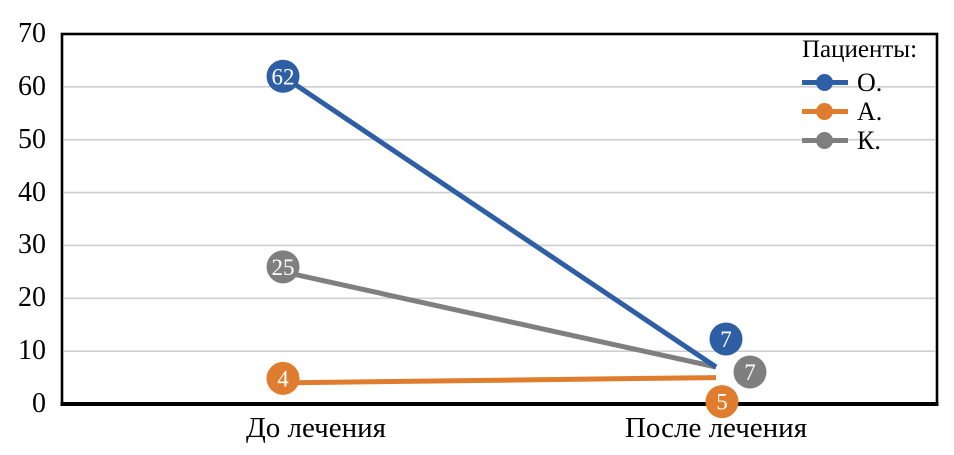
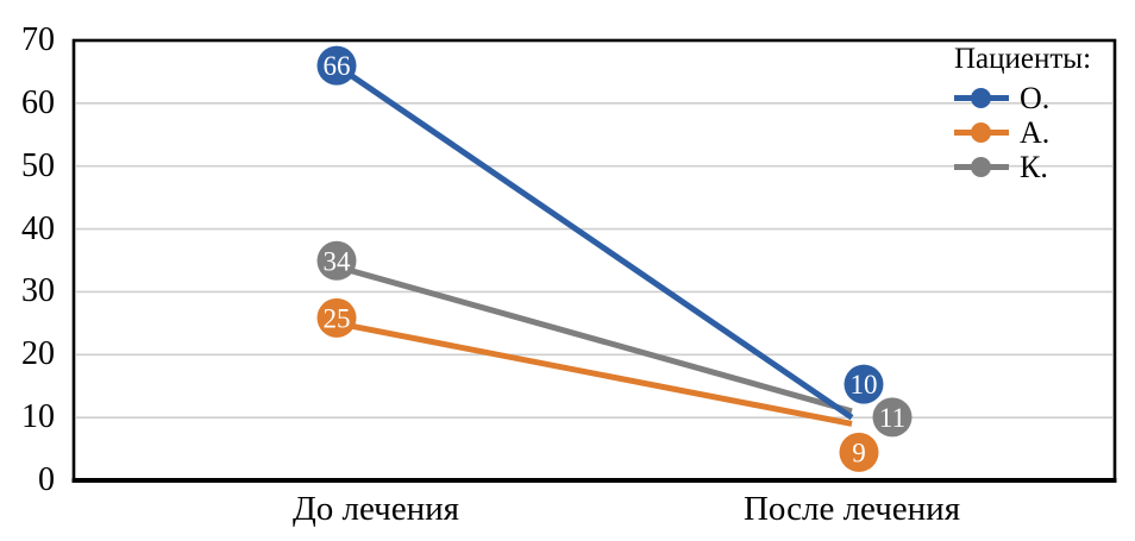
О./До лечения: 62 -> 66
А./До лечения: 4 -> 25
К./До лечения: 25 -> 34
О./После лечения: 7 -> 10
А./После лечения: 5 -> 9
К./После лечения: 7 -> 11
